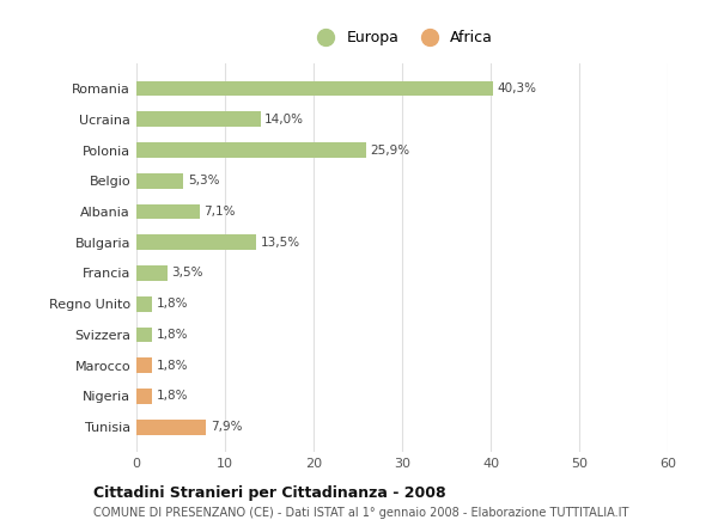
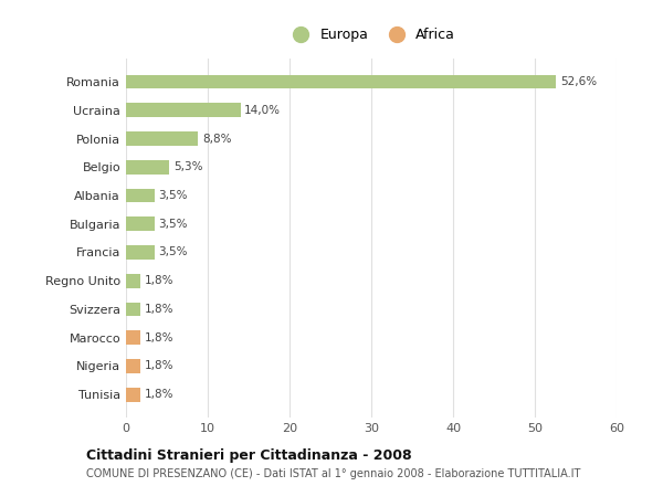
Romania: 40,3% -> 52,6%
Polonia: 25,9% -> 8,8%
Albania: 7,1% -> 3,5%
Bulgaria: 13,5% -> 3,5%
Tunisia: 7,9% -> 1,8%
